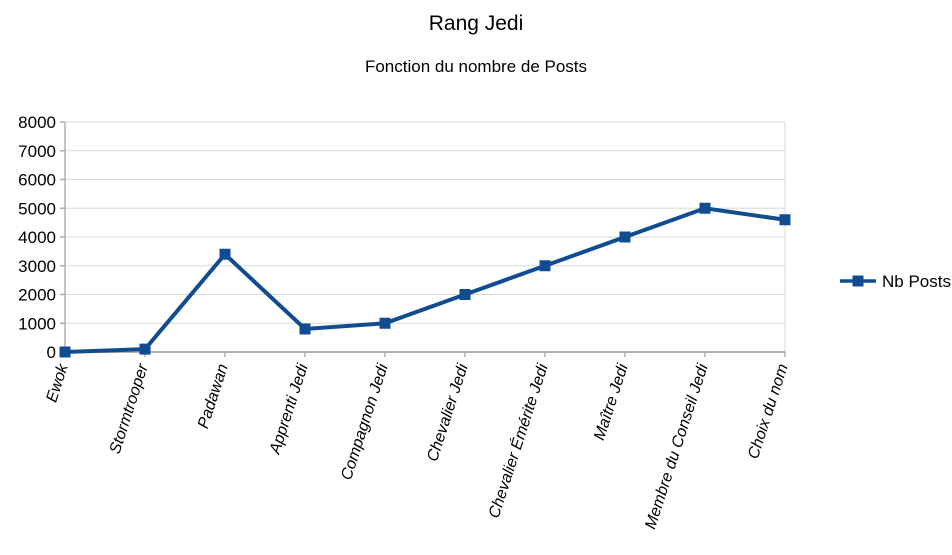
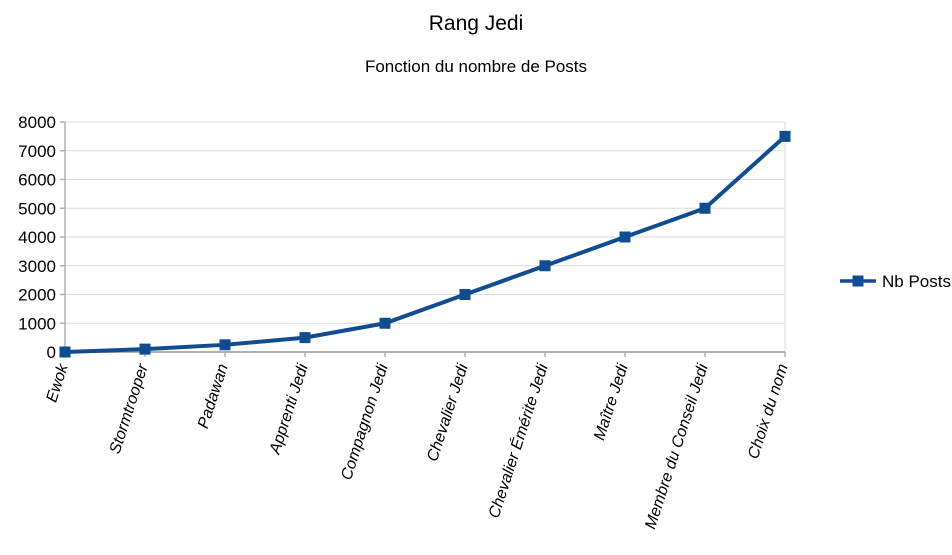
Padawan: 3400 -> 200
Apprenti Jedi: 800 -> 500
Choix du nom: 4600 -> 7500
